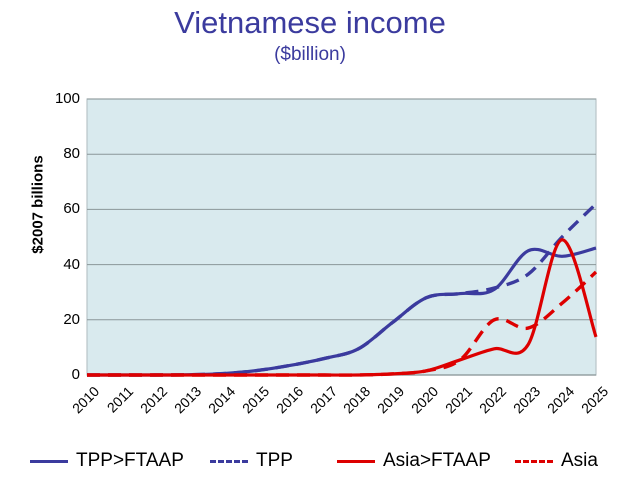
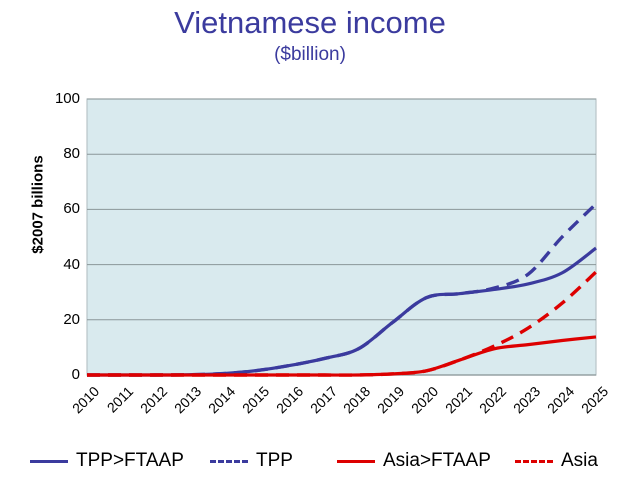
Asia/2022: 20 -> 10
TPP>FTAAP/2023: 45 -> 33
TPP>FTAAP/2024: 43 -> 37
Asia>FTAAP/2024: 49 -> 12
